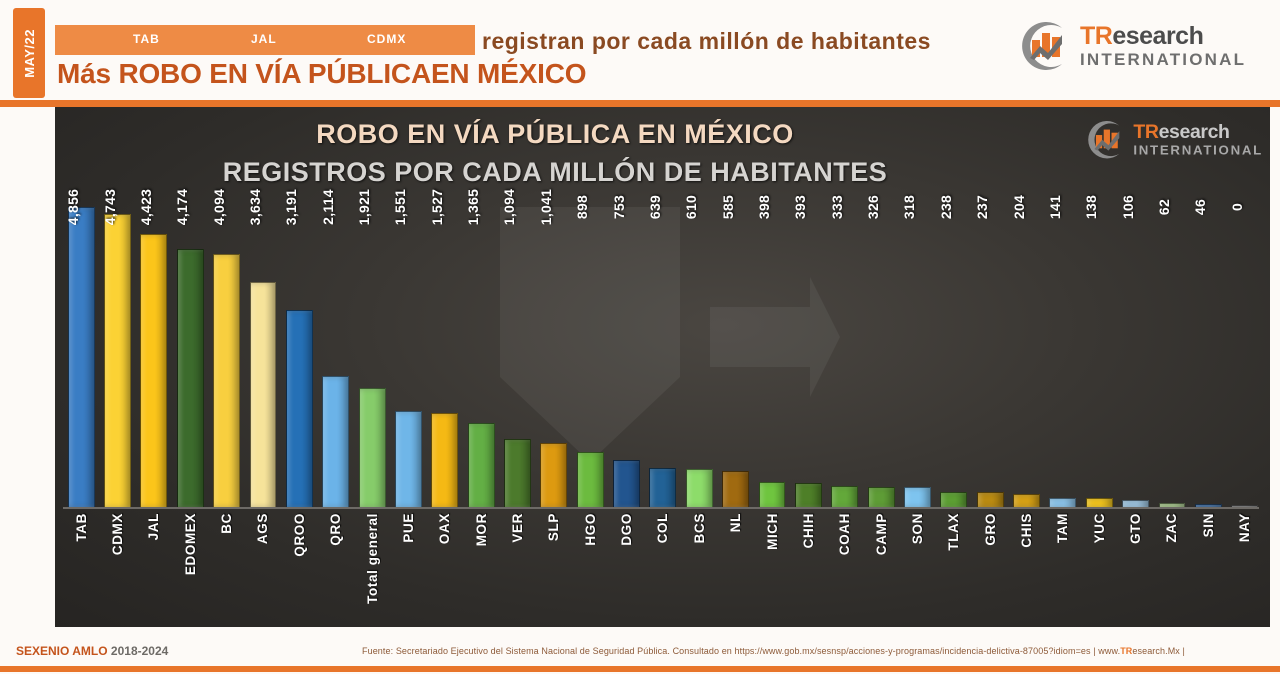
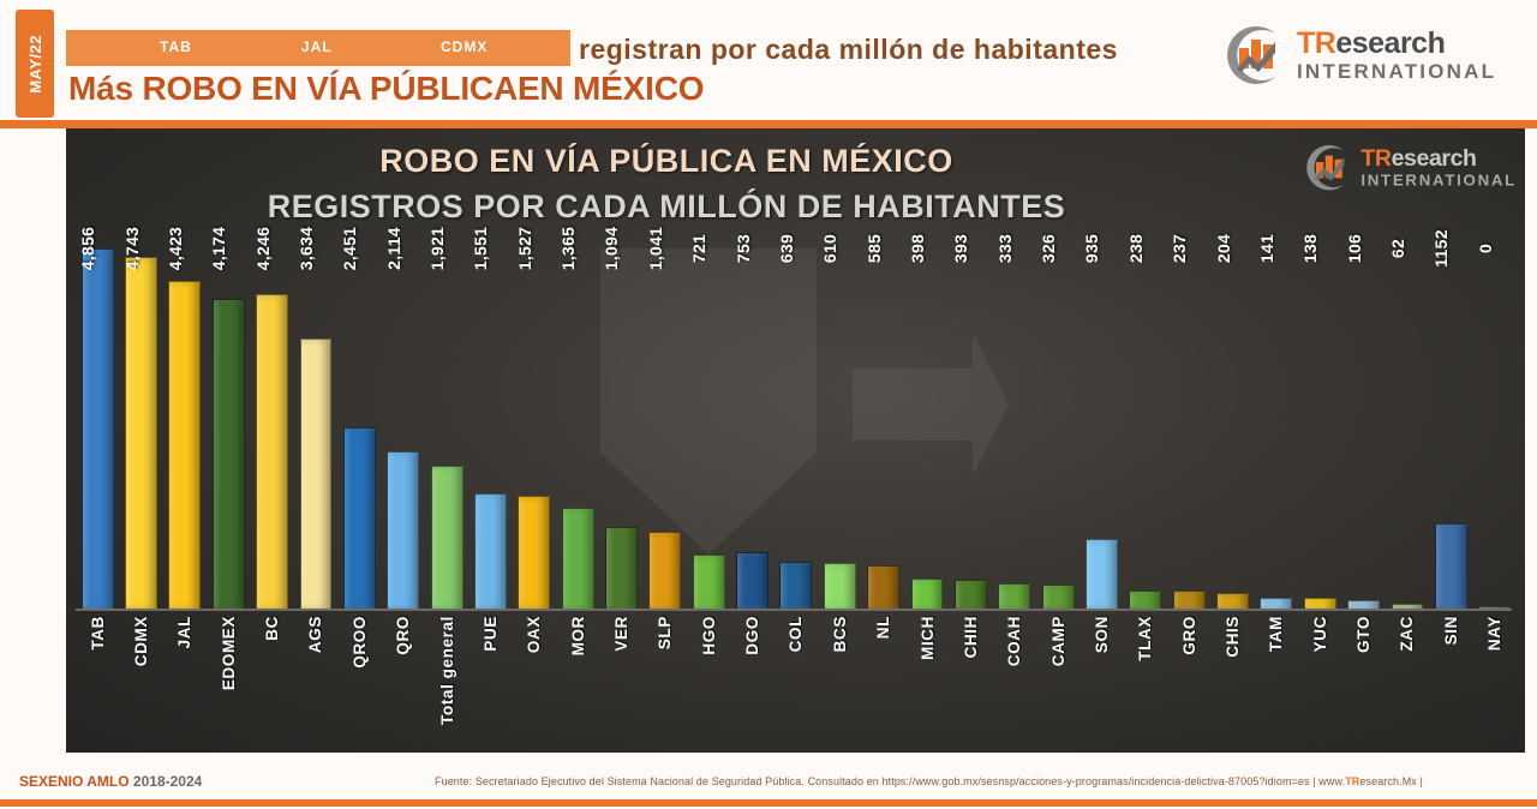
BC: 4,094 -> 4,246
QROO: 3,191 -> 2,451
HGO: 898 -> 721
SON: 318 -> 935
SIN: 46 -> 1152
